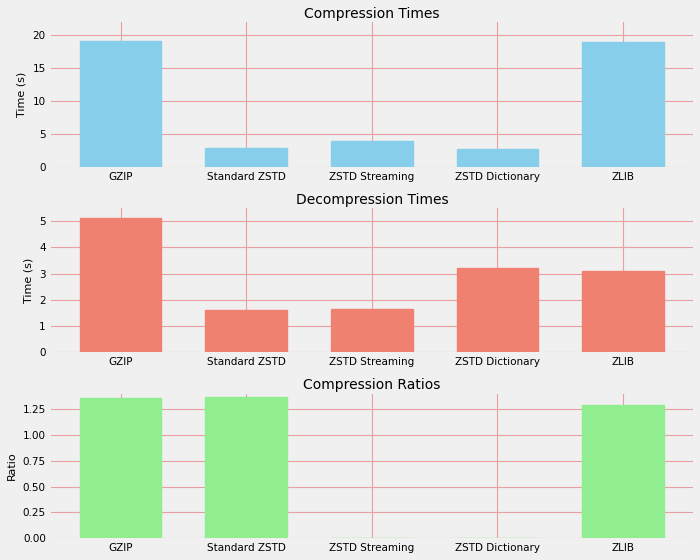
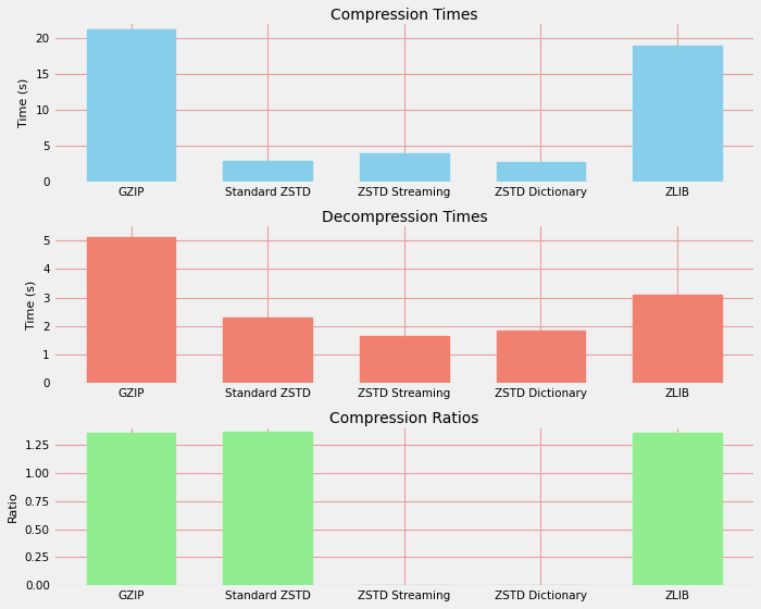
Compression Times/GZIP: 19.2 -> 21.2
Decompression Times/Standard ZSTD: 1.60 -> 2.30
Decompression Times/ZSTD Dictionary: 3.20 -> 1.85
Compression Ratios/ZLIB: 1.29 -> 1.36
